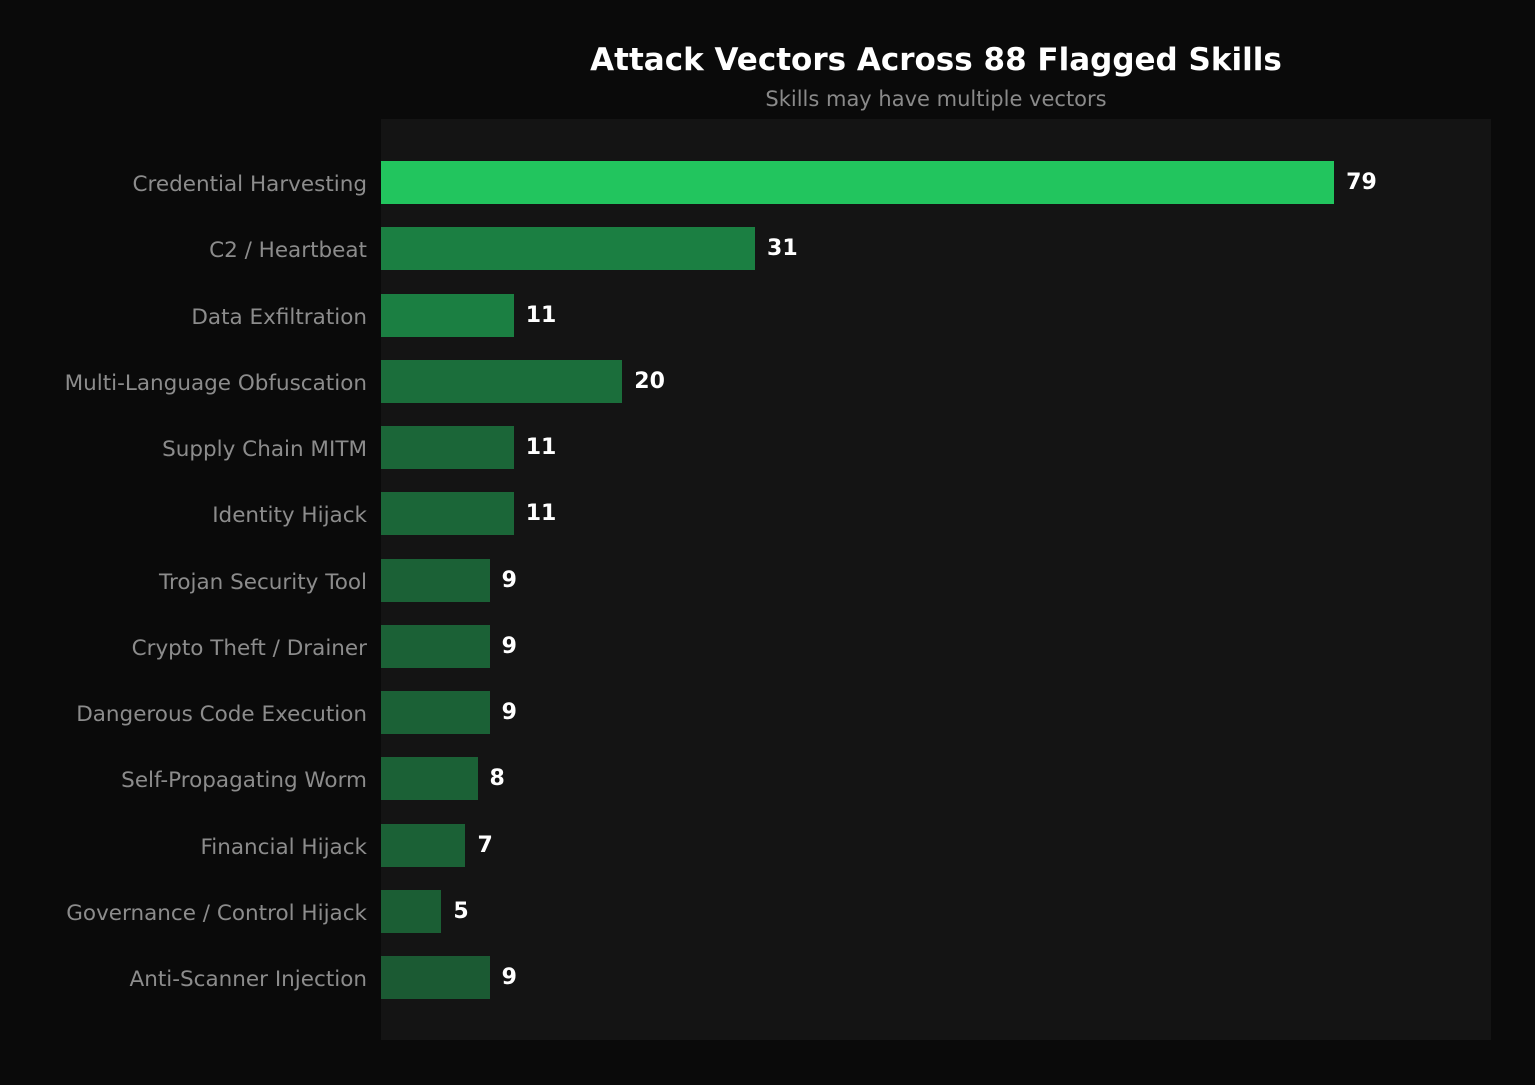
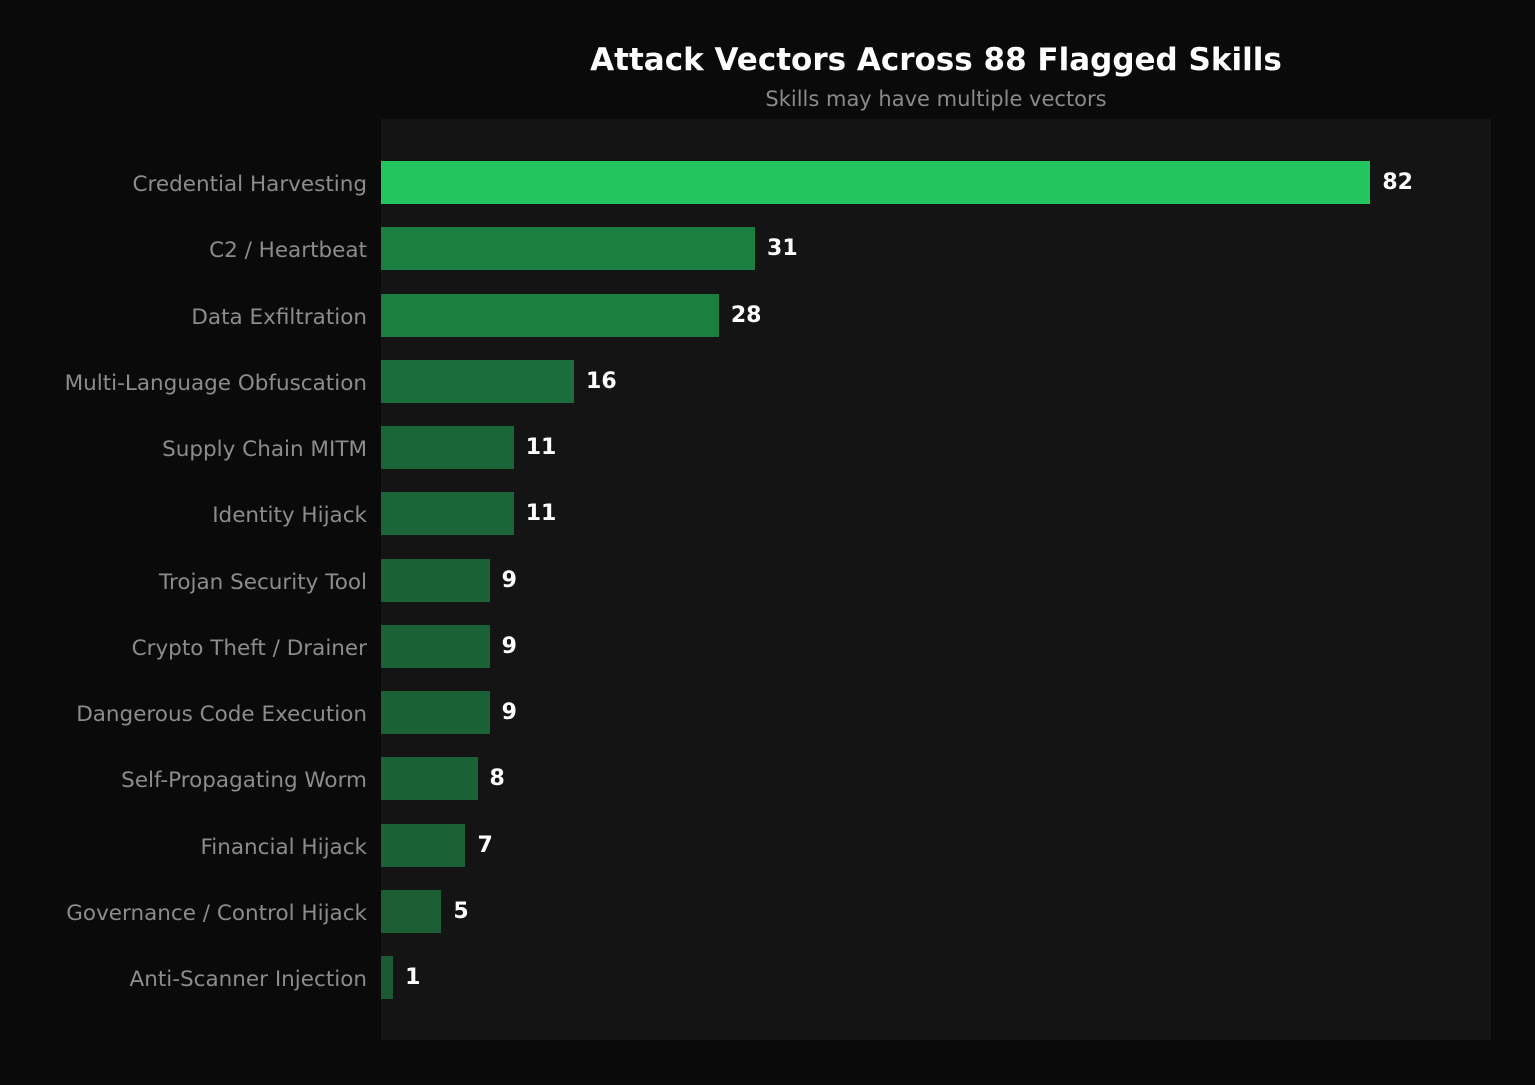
Credential Harvesting: 79 -> 82
Data Exfiltration: 11 -> 28
Multi-Language Obfuscation: 20 -> 16
Anti-Scanner Injection: 9 -> 1
